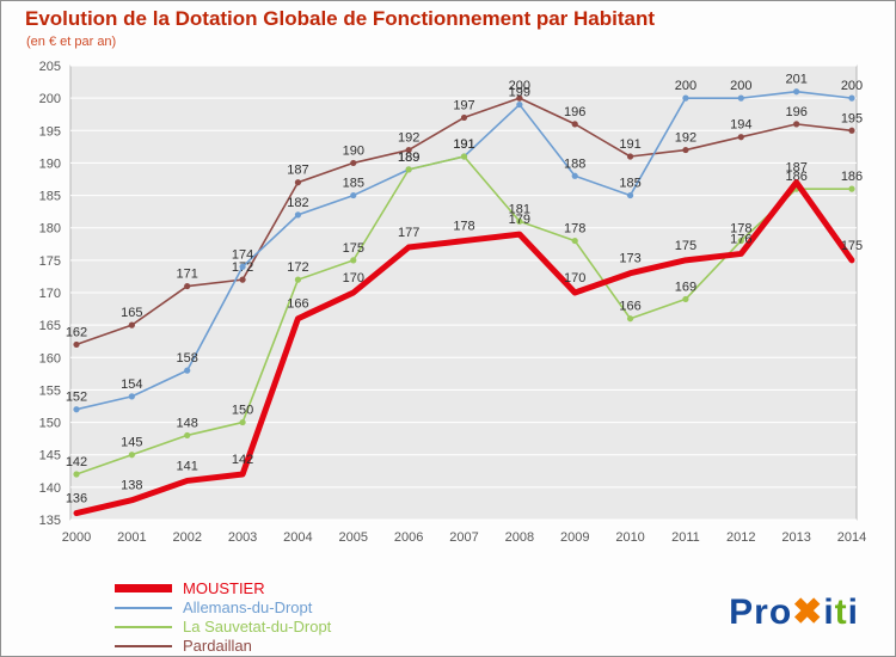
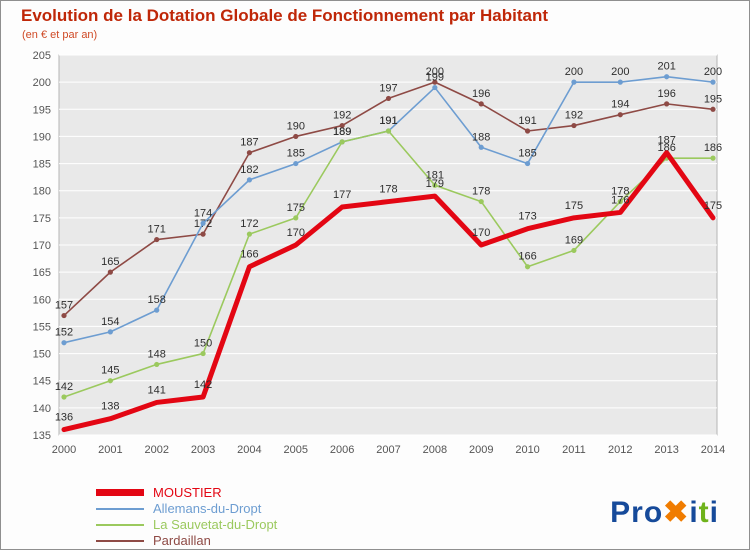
Pardaillan/2000: 162 -> 157
